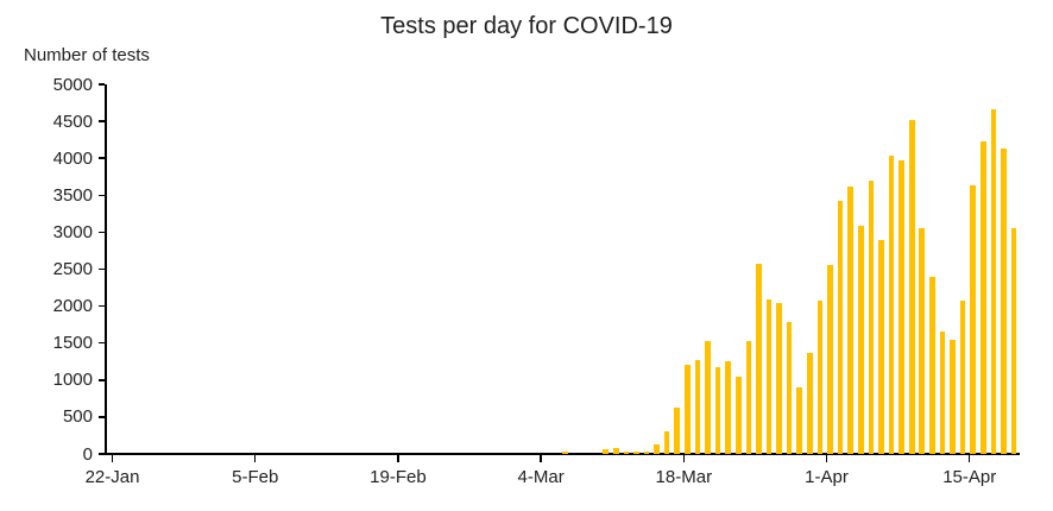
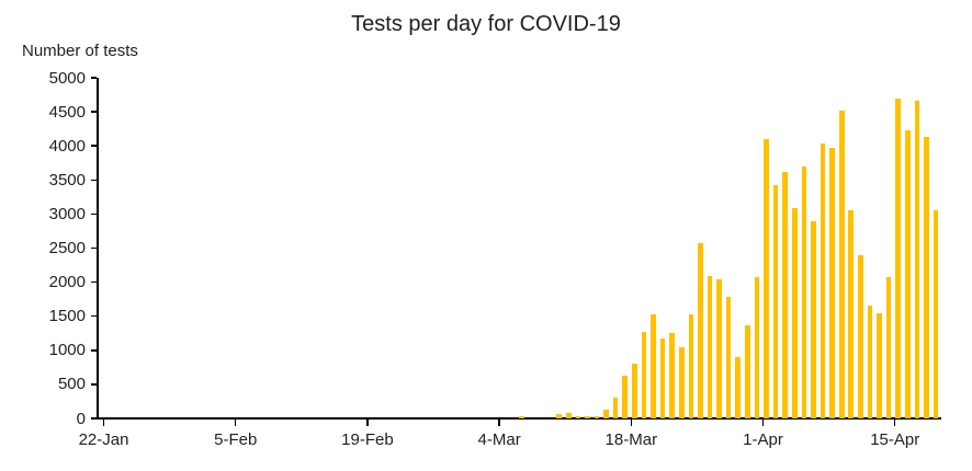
18-Mar: 1200 -> 800
1-Apr: 2600 -> 4100
15-Apr: 3600 -> 4700
